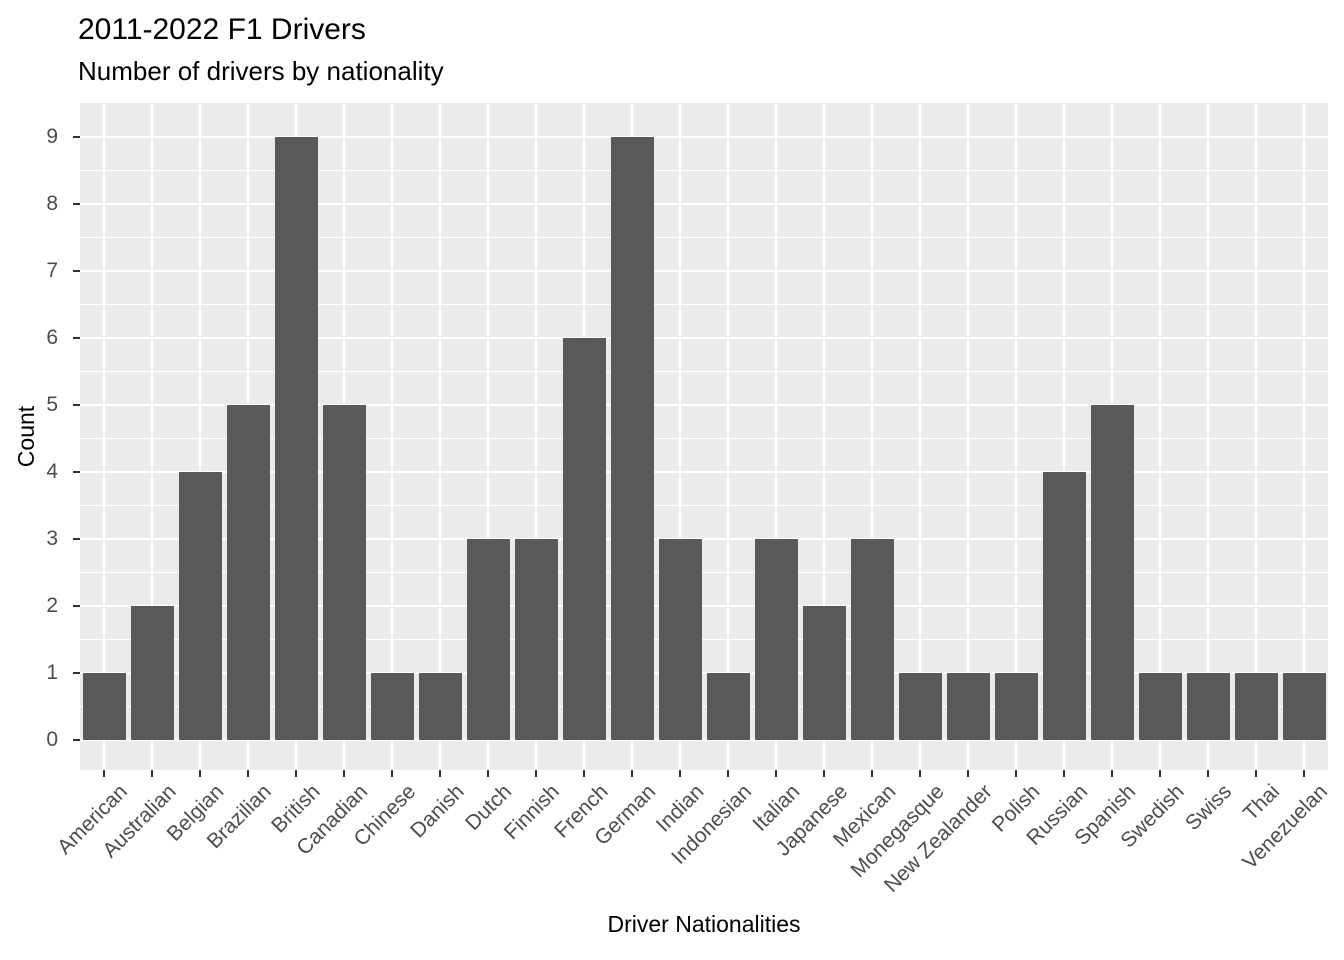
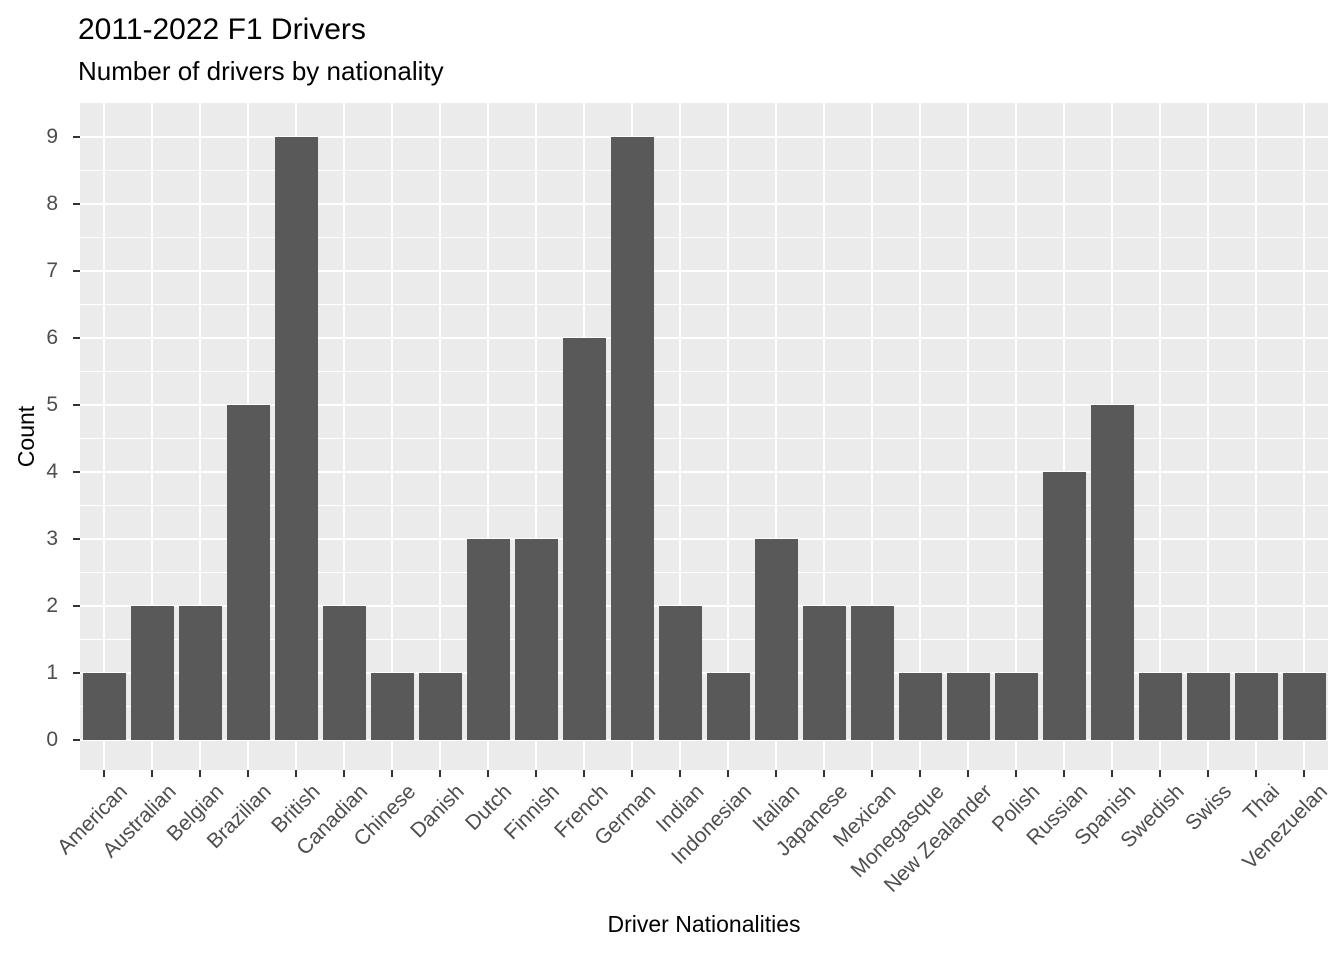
Belgian: 4 -> 2
Canadian: 5 -> 2
Indian: 3 -> 2
Mexican: 3 -> 2
